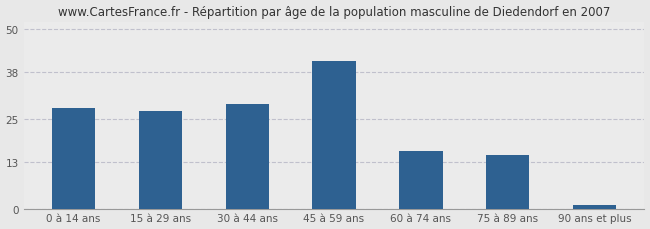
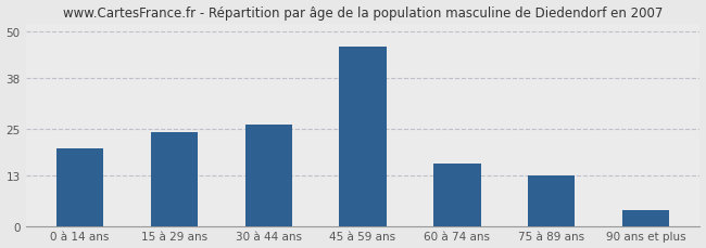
0 à 14 ans: 28 -> 20
15 à 29 ans: 27 -> 24
30 à 44 ans: 29 -> 26
45 à 59 ans: 41 -> 46
75 à 89 ans: 15 -> 13
90 ans et plus: 1 -> 4
